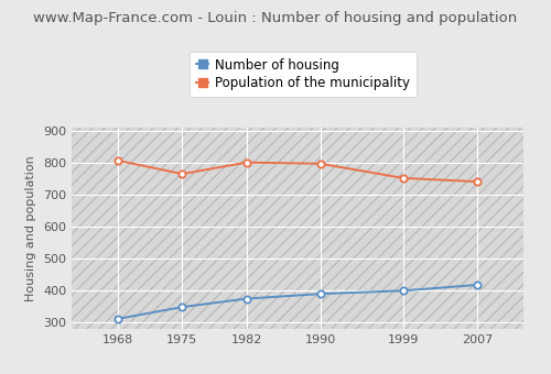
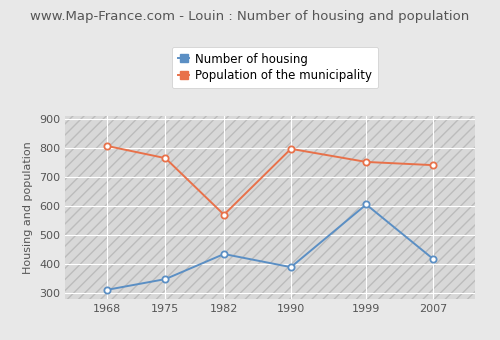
Number of housing/1982: 375 -> 435
Population of the municipality/1982: 800 -> 570
Number of housing/1999: 400 -> 605
